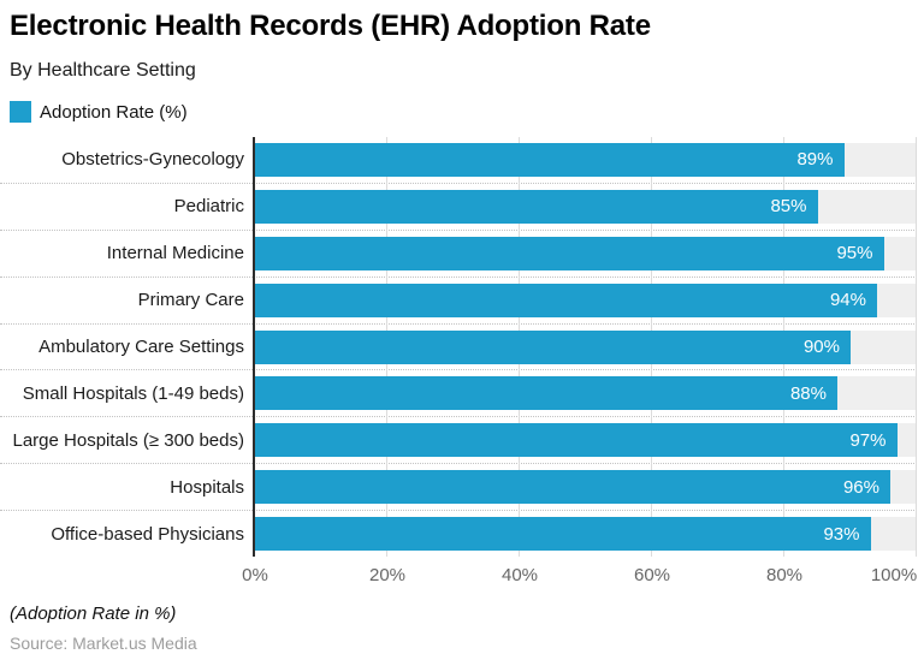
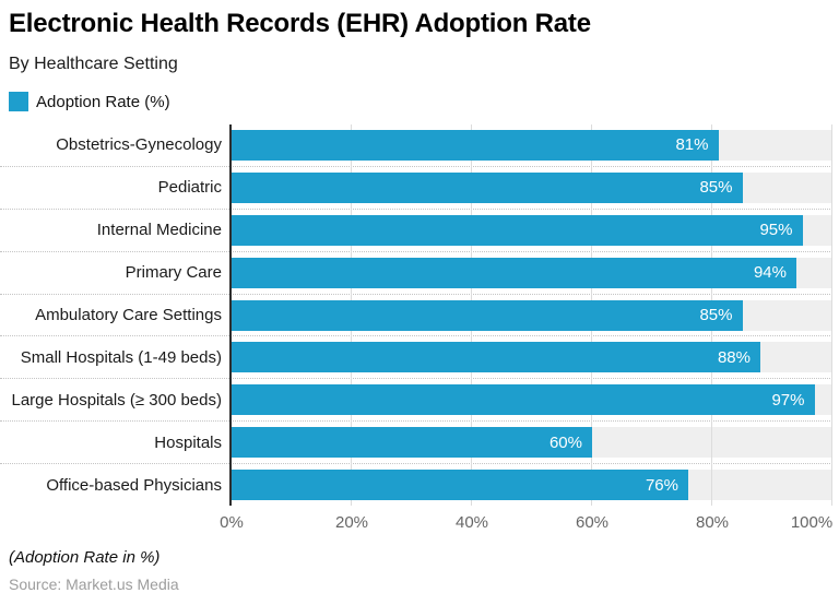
Obstetrics-Gynecology: 89% -> 81%
Ambulatory Care Settings: 90% -> 85%
Hospitals: 96% -> 60%
Office-based Physicians: 93% -> 76%
